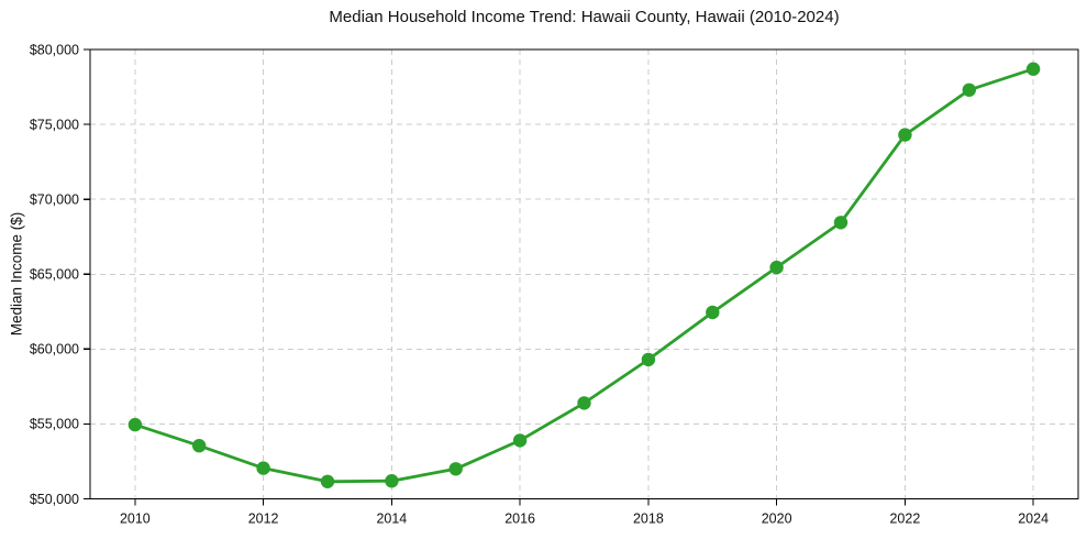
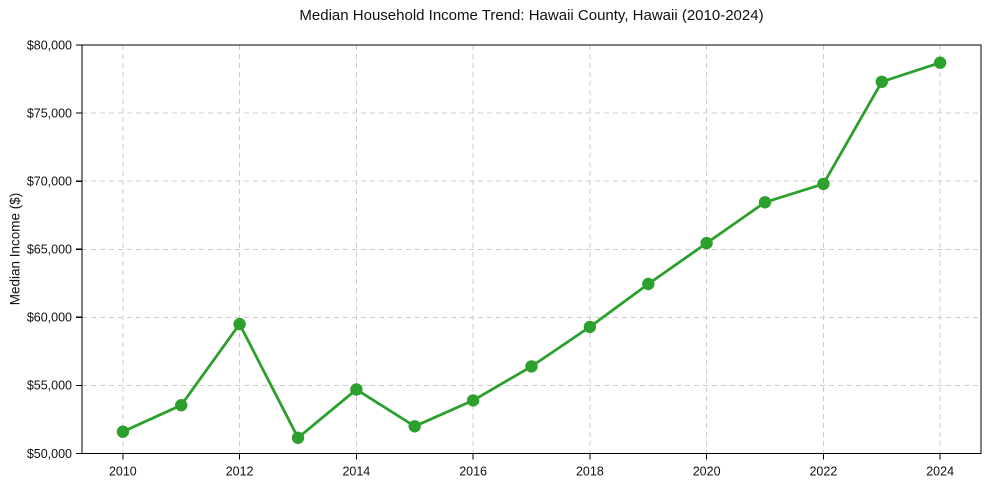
2010: $55000 -> $51600
2012: $52000 -> $59500
2014: $51200 -> $54700
2022: $74300 -> $69800
